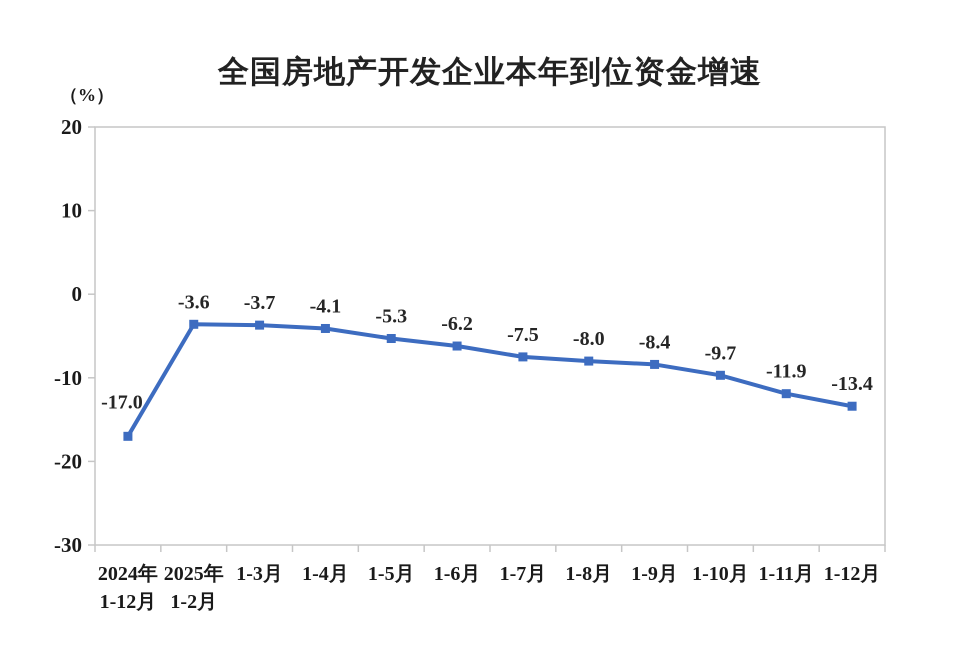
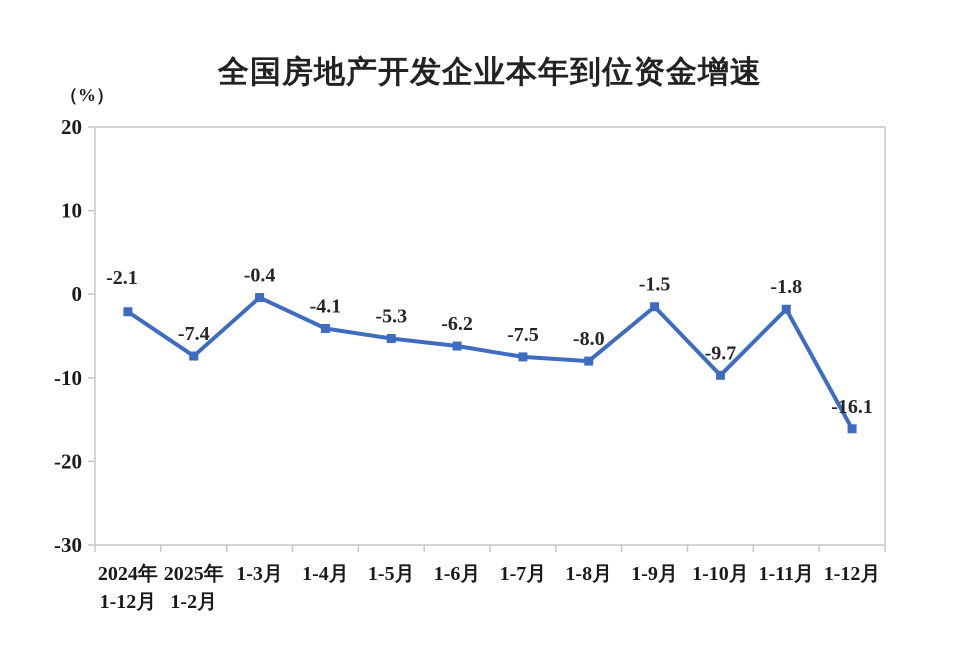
2024年 1-12月: -17.0 -> -2.1
2025年 1-2月: -3.6 -> -7.4
1-3月: -3.7 -> -0.4
1-9月: -8.4 -> -1.5
1-11月: -11.9 -> -1.8
1-12月: -13.4 -> -16.1
